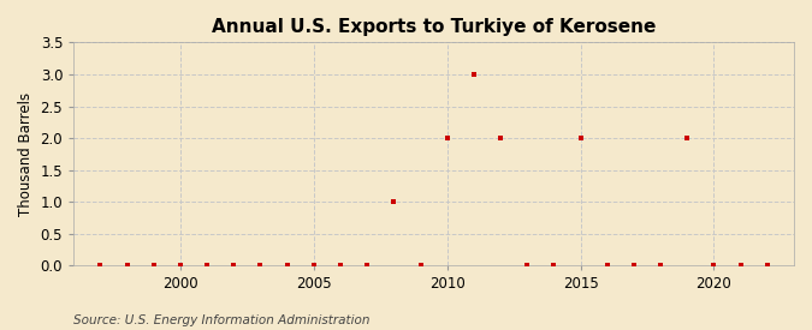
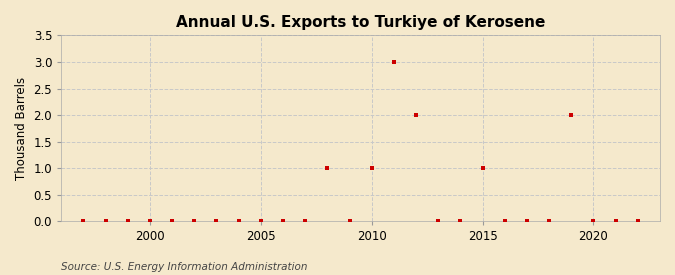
2010: 2 -> 1
2015: 2 -> 1
